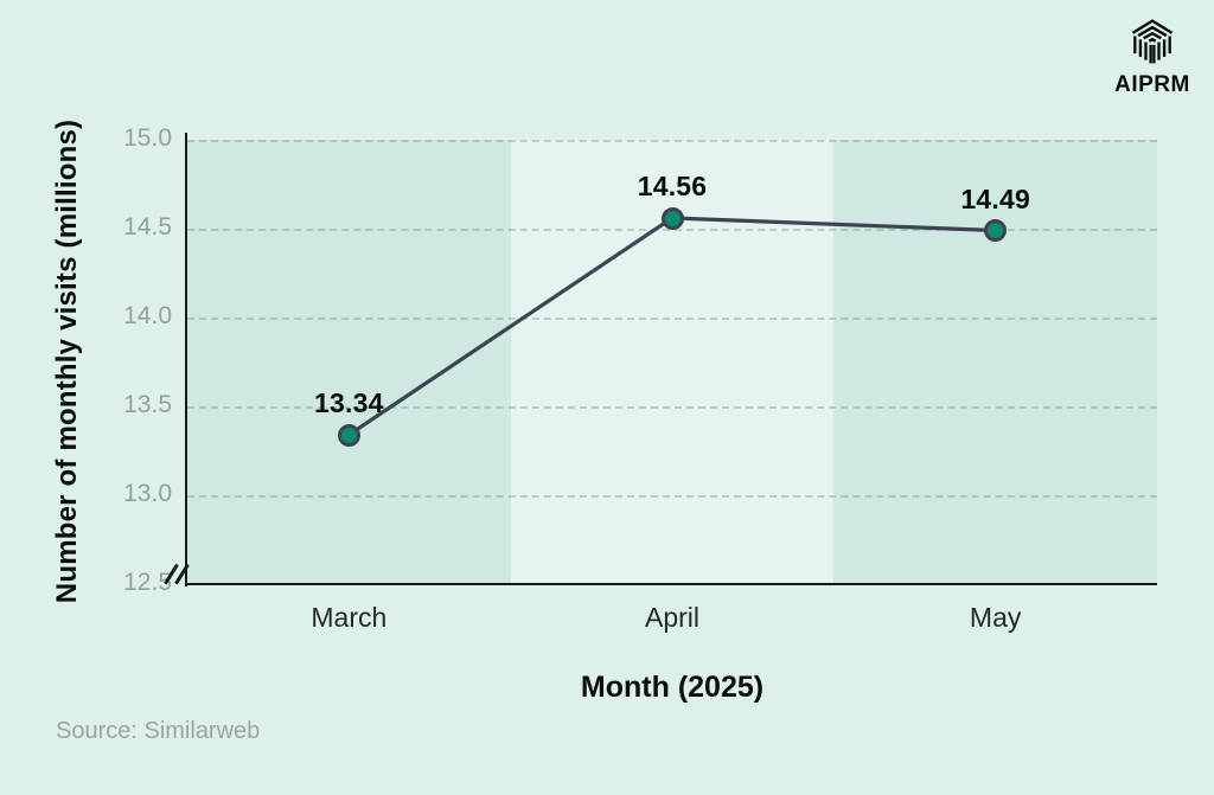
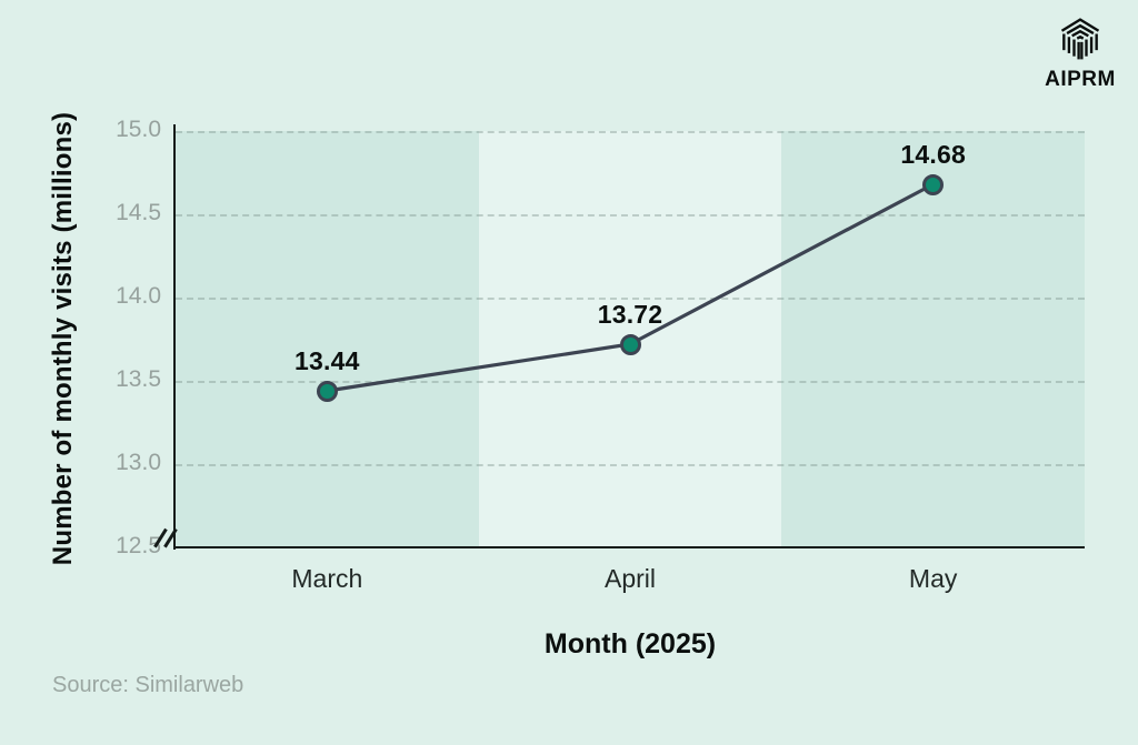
March: 13.34 -> 13.44
April: 14.56 -> 13.72
May: 14.49 -> 14.68
